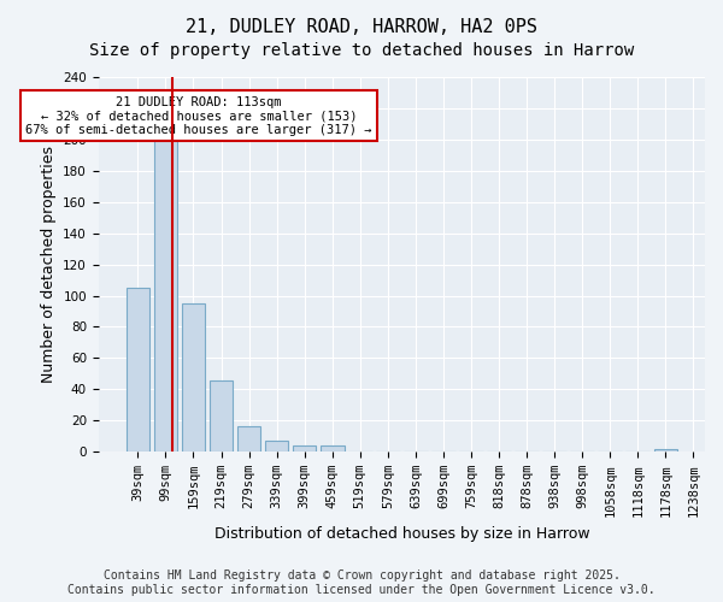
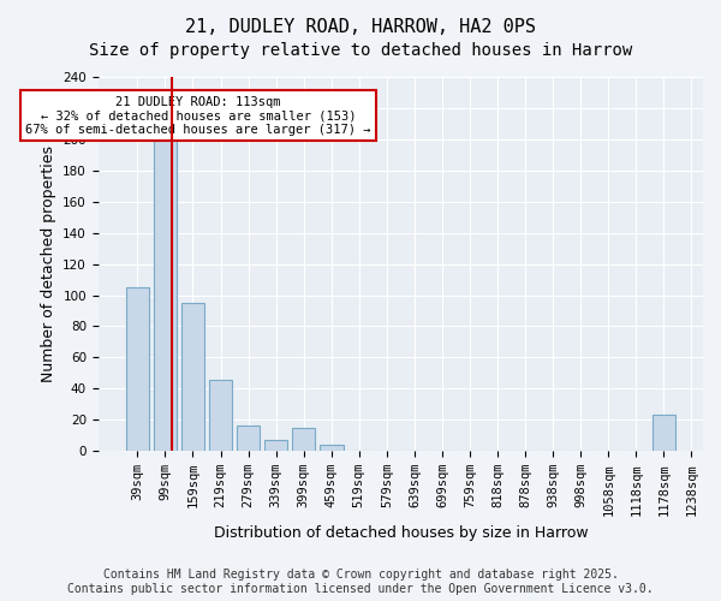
399sqm: 4 -> 15
1178sqm: 2 -> 23
